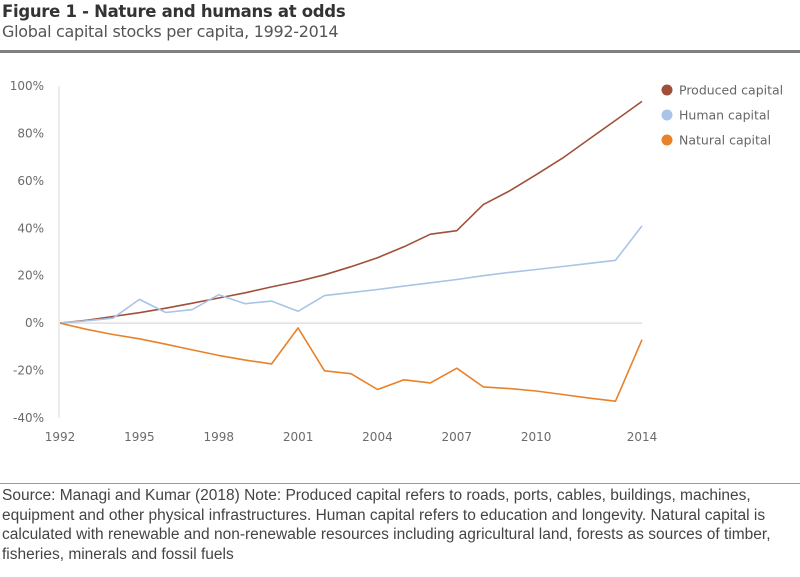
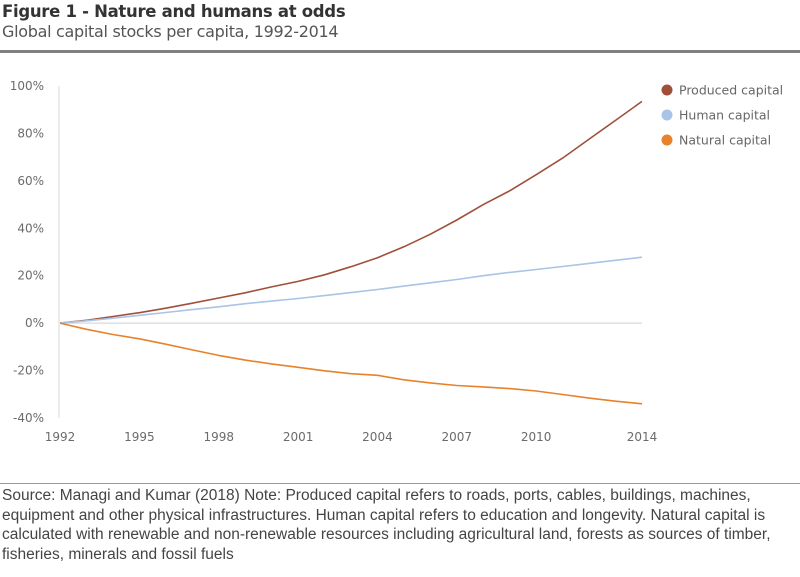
Human capital/1995: 10% -> 3%
Human capital/1998: 12% -> 7%
Human capital/2001: 5% -> 10%
Natural capital/2001: -2% -> -19%
Natural capital/2004: -28% -> -22%
Produced capital/2007: 39% -> 44%
Natural capital/2007: -19% -> -26%
Human capital/2014: 41% -> 28%
Natural capital/2014: -7% -> -34%
